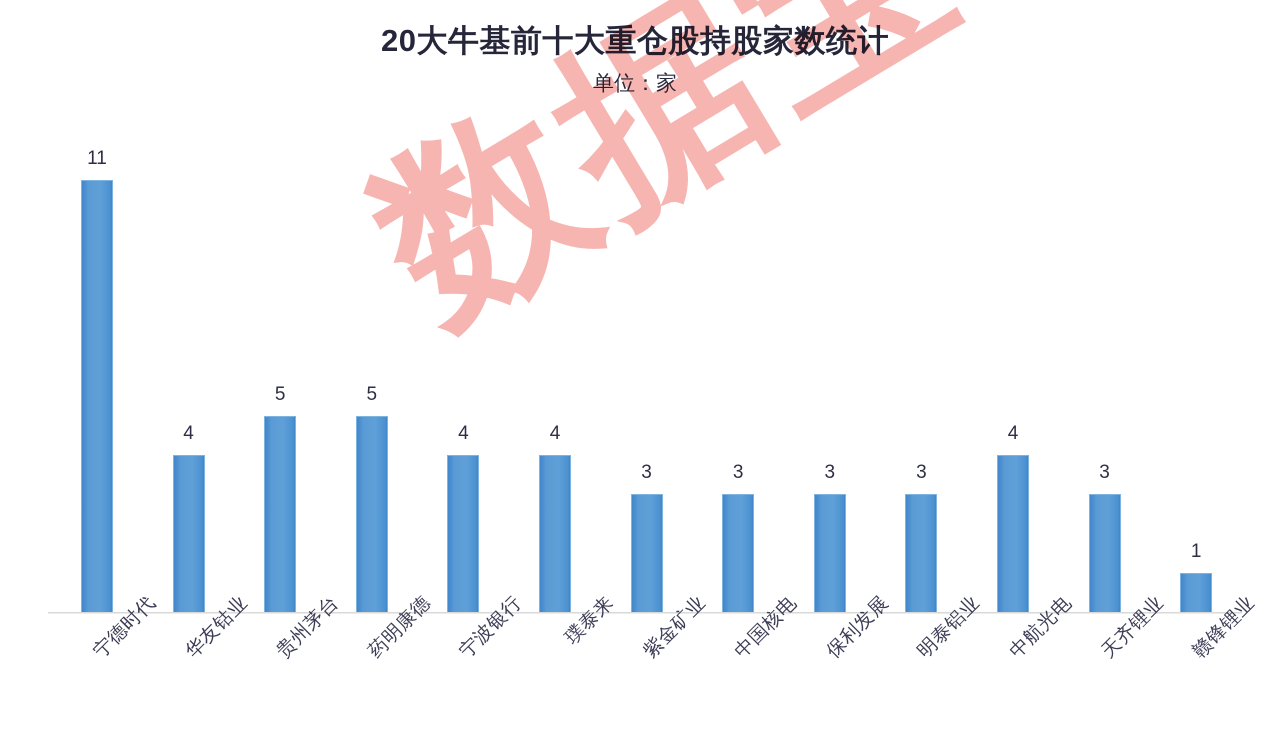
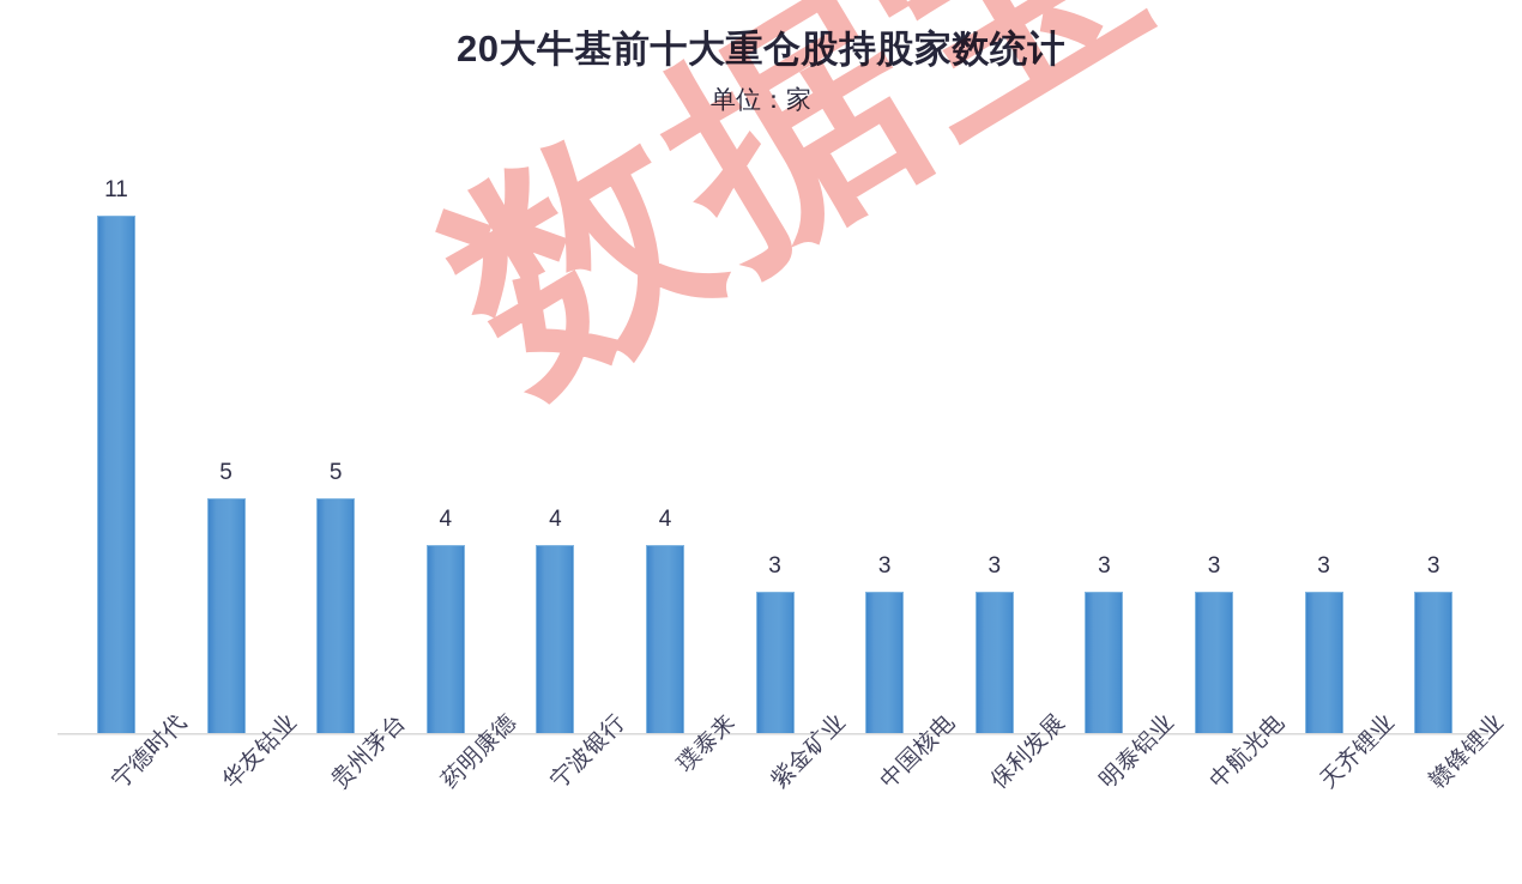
华友钴业: 4 -> 5
药明康德: 5 -> 4
中航光电: 4 -> 3
赣锋锂业: 1 -> 3
